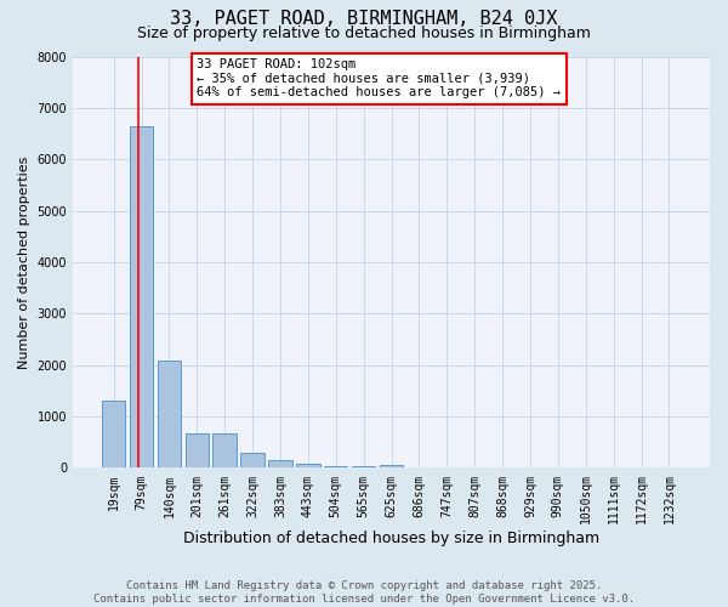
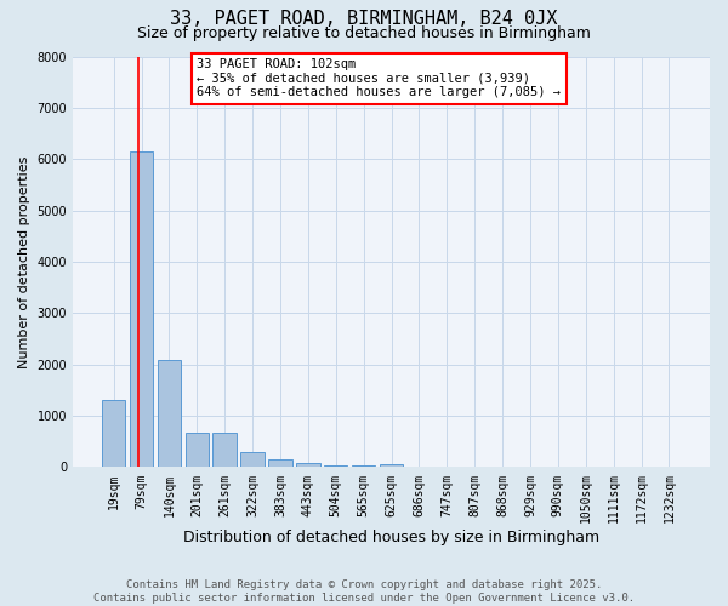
79sqm: 6650 -> 6150
